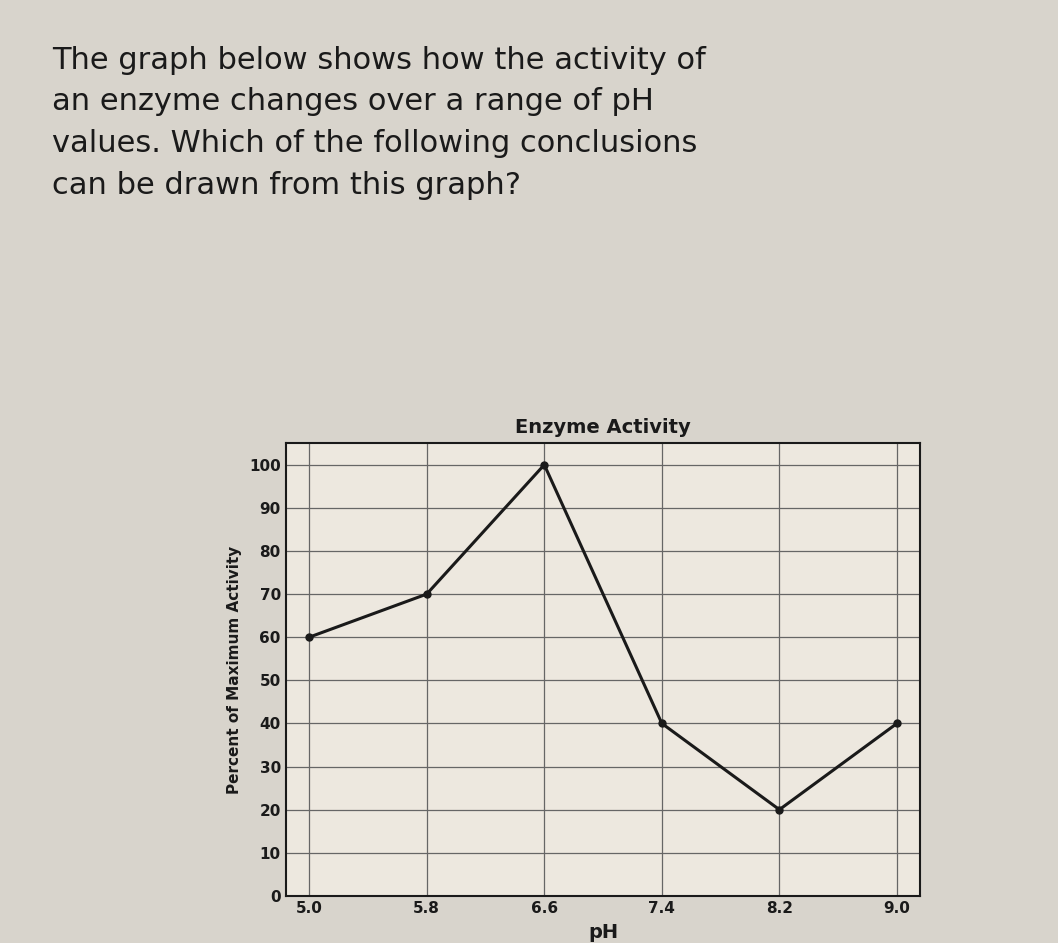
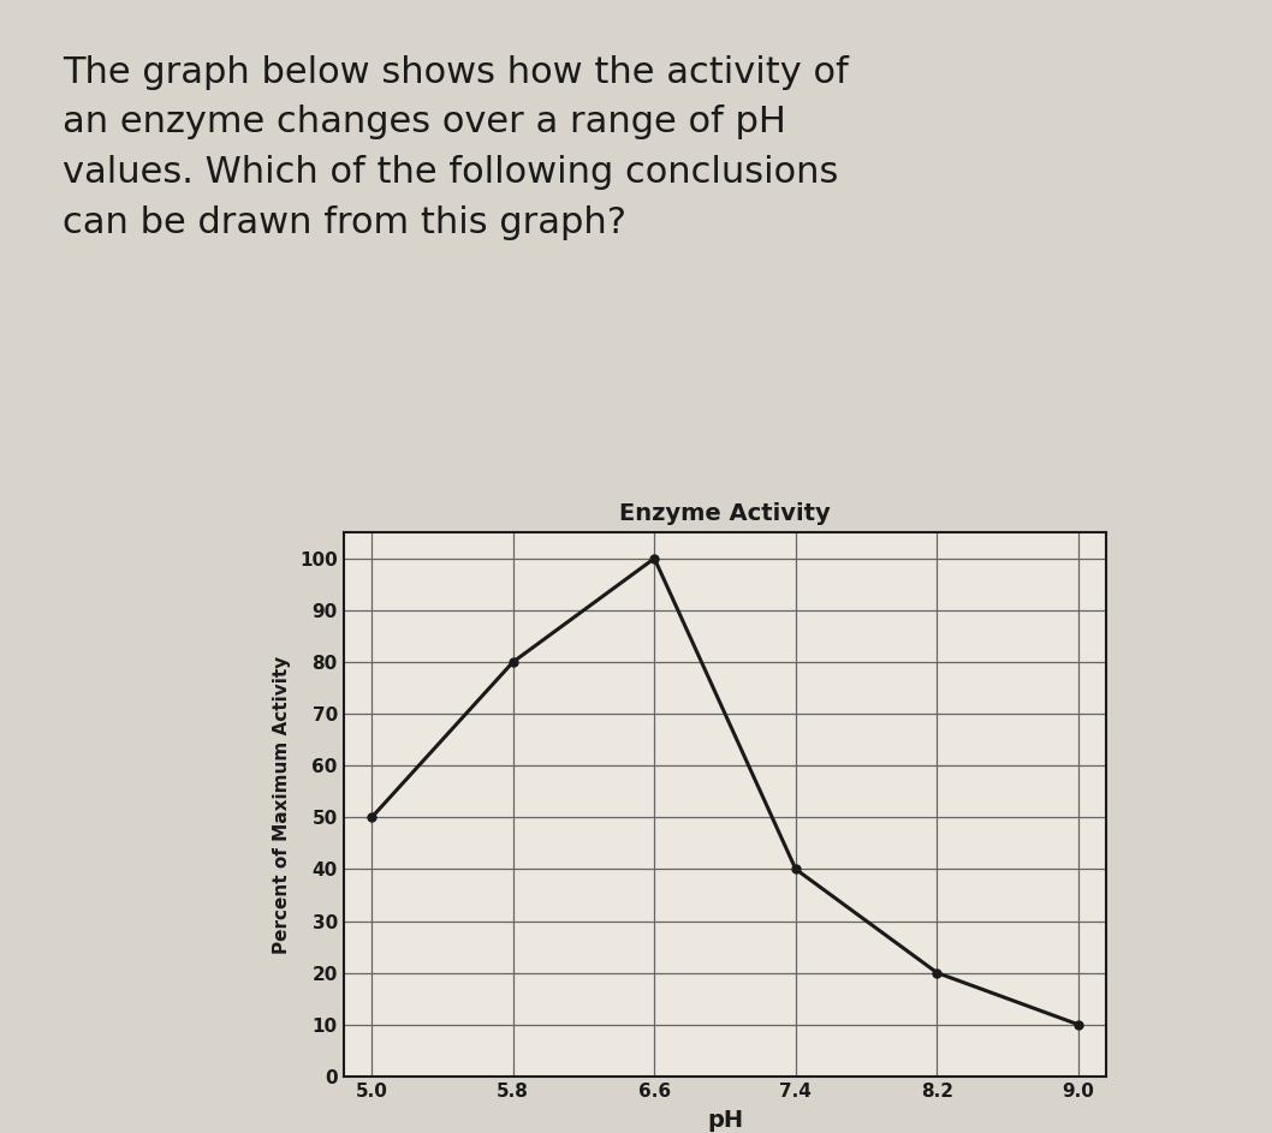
5.0: 60 -> 50
5.8: 70 -> 80
9.0: 40 -> 10
